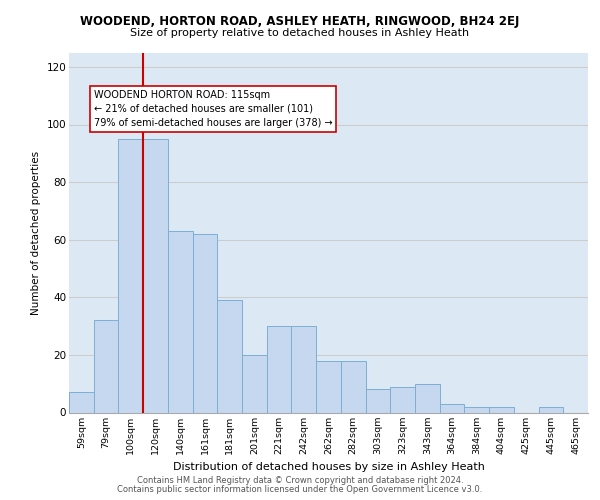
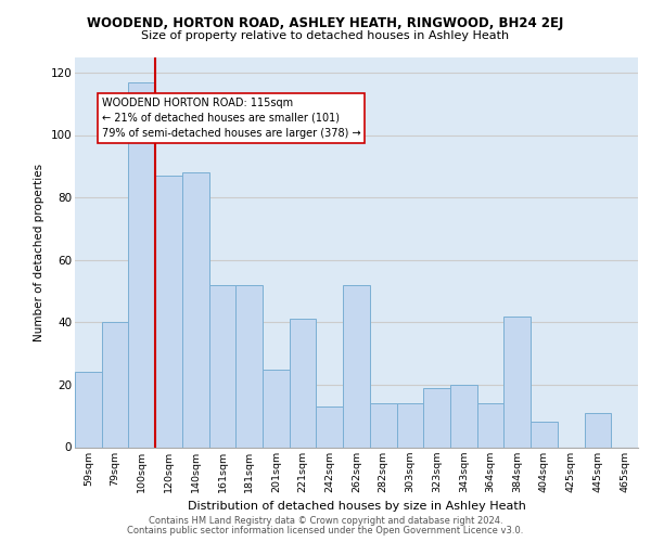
59sqm: 7 -> 24
79sqm: 32 -> 40
100sqm: 95 -> 117
120sqm: 95 -> 87
140sqm: 63 -> 88
161sqm: 62 -> 52
181sqm: 39 -> 52
201sqm: 20 -> 25
221sqm: 30 -> 41
242sqm: 30 -> 13
262sqm: 18 -> 52
282sqm: 18 -> 14
303sqm: 8 -> 14
323sqm: 9 -> 19
343sqm: 10 -> 20
364sqm: 3 -> 14
384sqm: 2 -> 42
404sqm: 2 -> 8
445sqm: 2 -> 11
